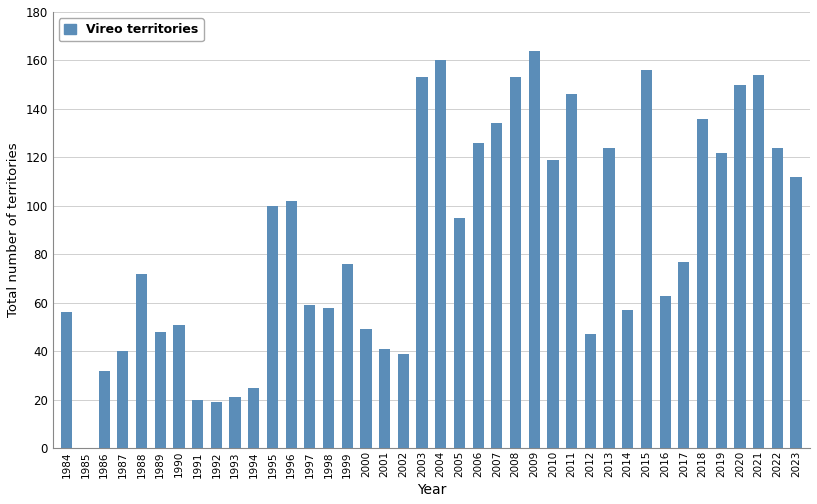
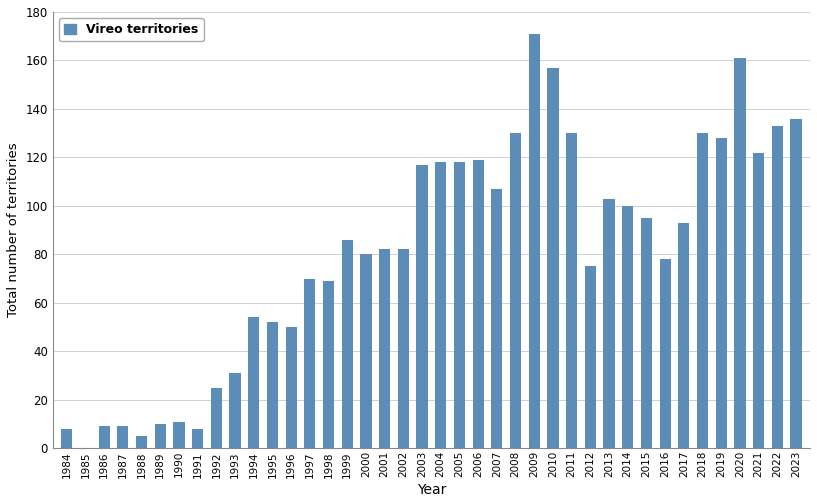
1984: 56 -> 8
1986: 32 -> 9
1987: 40 -> 9
1988: 72 -> 5
1989: 48 -> 10
1990: 51 -> 11
1991: 20 -> 8
1992: 19 -> 25
1993: 21 -> 31
1994: 25 -> 54
1995: 100 -> 52
1996: 102 -> 50
1997: 59 -> 70
1998: 58 -> 69
1999: 76 -> 86
2000: 49 -> 80
2001: 41 -> 82
2002: 39 -> 82
2003: 153 -> 117
2004: 160 -> 118
2005: 95 -> 118
2006: 126 -> 119
2007: 134 -> 107
2008: 153 -> 130
2009: 164 -> 171
2010: 119 -> 157
2011: 146 -> 130
2012: 47 -> 75
2013: 124 -> 103
2014: 57 -> 100
2015: 156 -> 95
2016: 63 -> 78
2017: 77 -> 93
2018: 136 -> 130
2019: 122 -> 128
2020: 150 -> 161
2021: 154 -> 122
2022: 124 -> 133
2023: 112 -> 136
